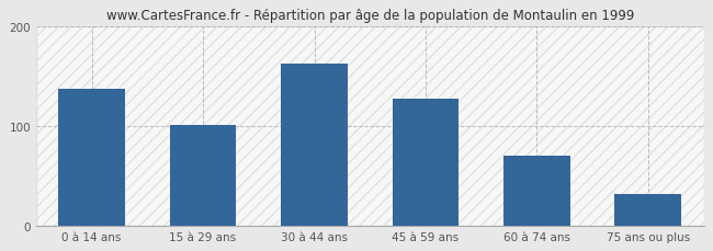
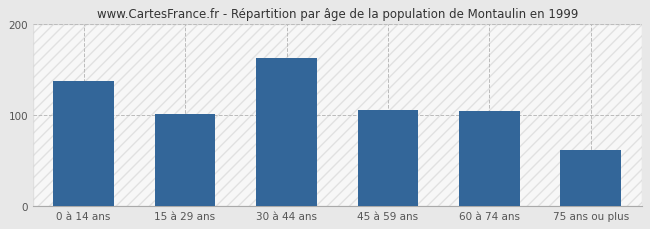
45 à 59 ans: 128 -> 106
60 à 74 ans: 70 -> 104
75 ans ou plus: 32 -> 62
